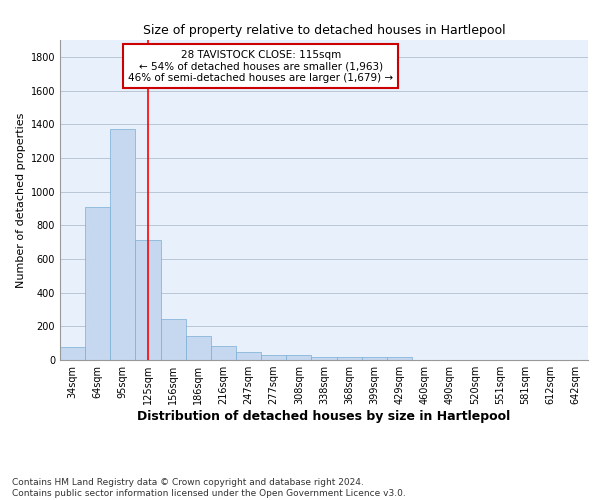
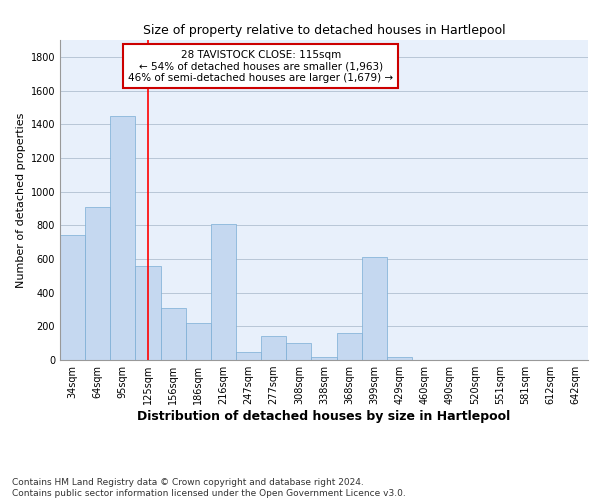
34sqm: 80 -> 740
95sqm: 1370 -> 1450
125sqm: 720 -> 560
156sqm: 240 -> 310
186sqm: 140 -> 220
216sqm: 80 -> 810
277sqm: 30 -> 140
308sqm: 30 -> 100
368sqm: 20 -> 160
399sqm: 20 -> 610
